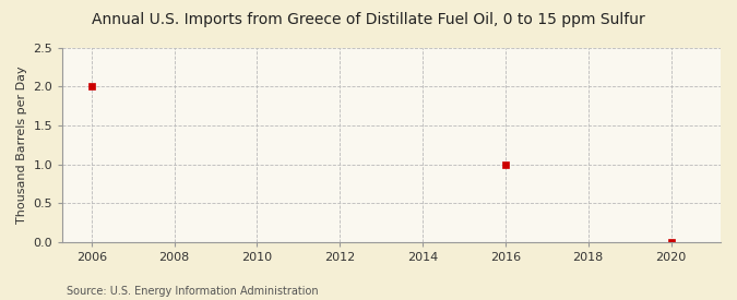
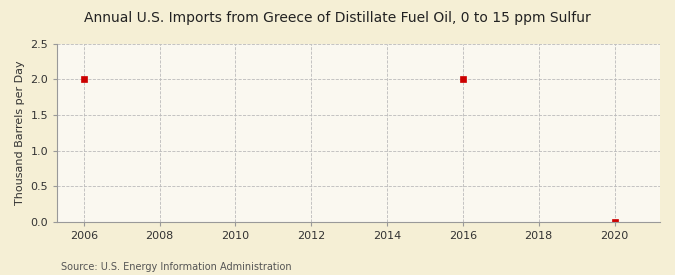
2016: 1 -> 2
